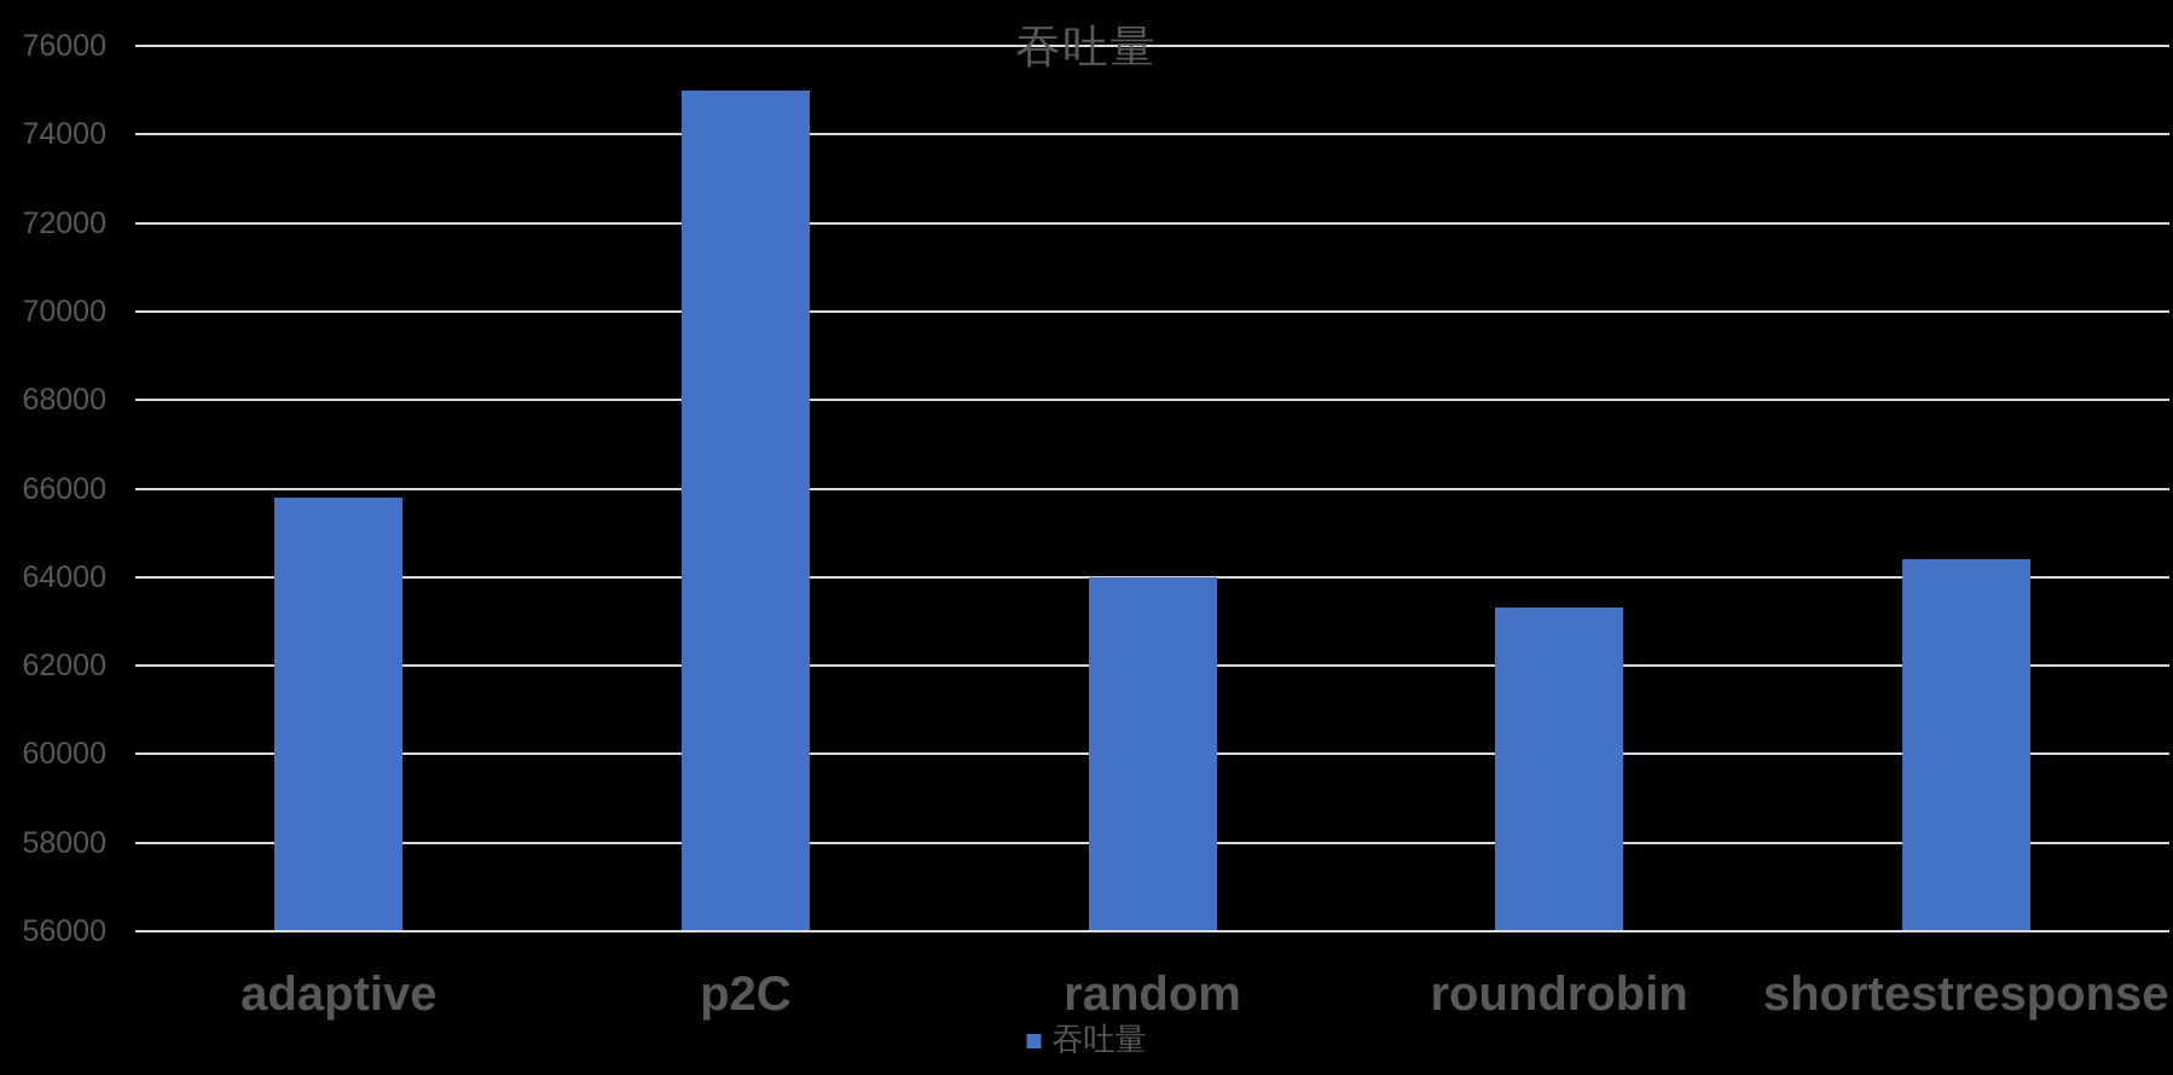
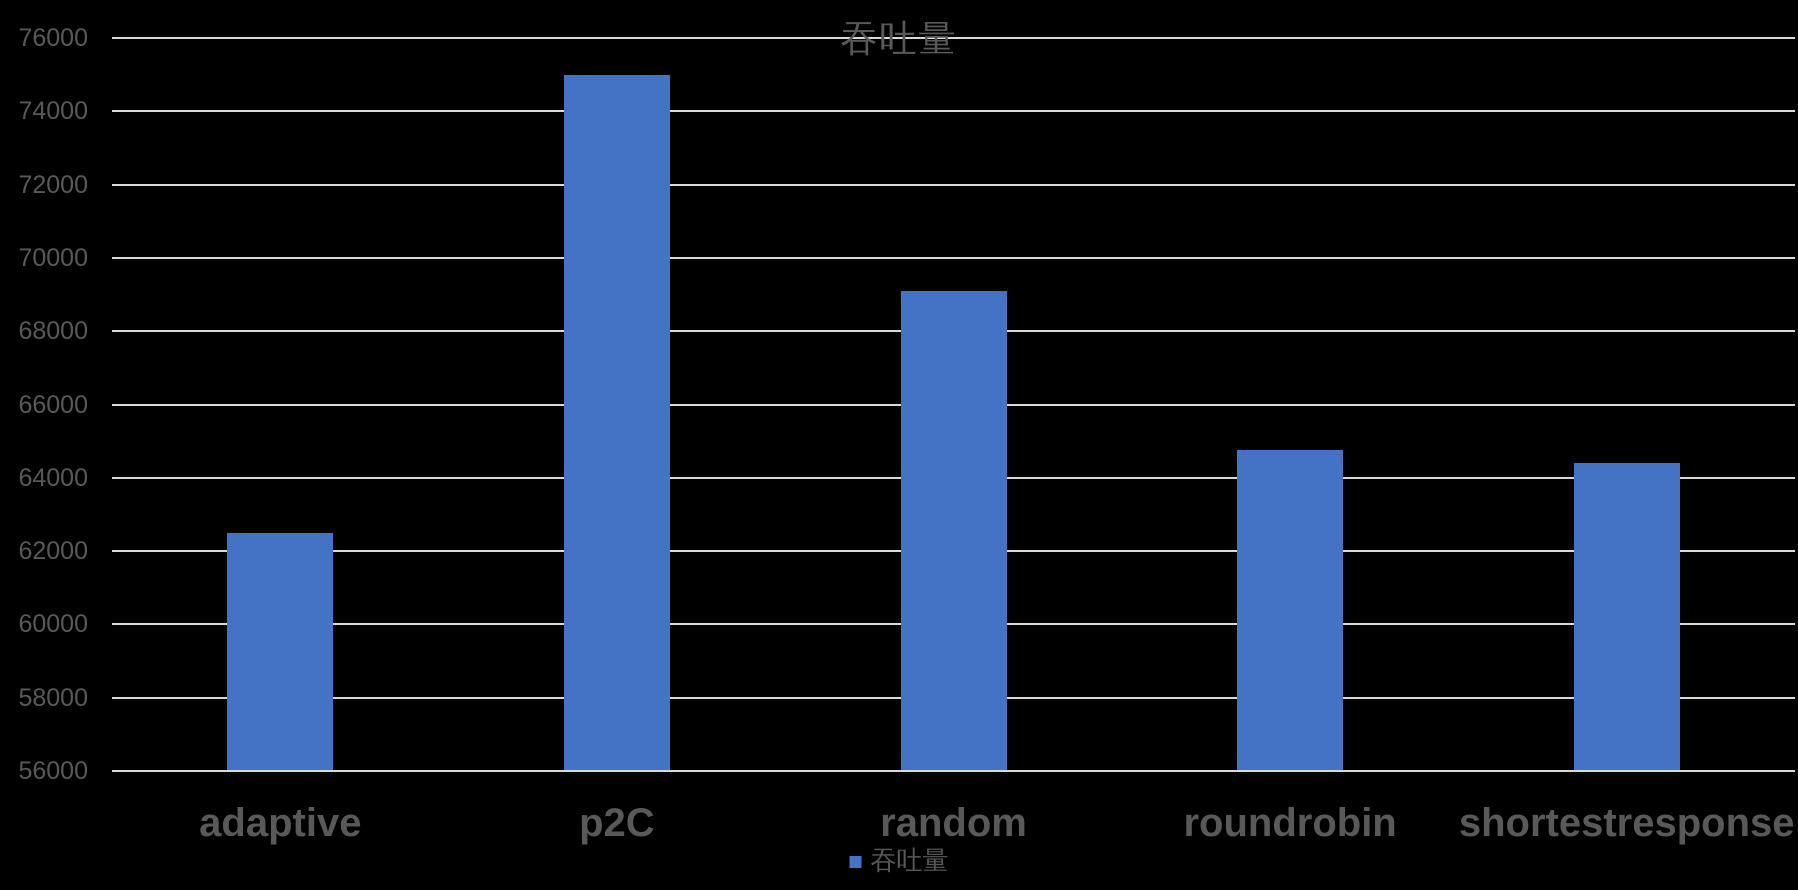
adaptive: 65800 -> 62500
random: 64000 -> 69100
roundrobin: 63300 -> 64800
